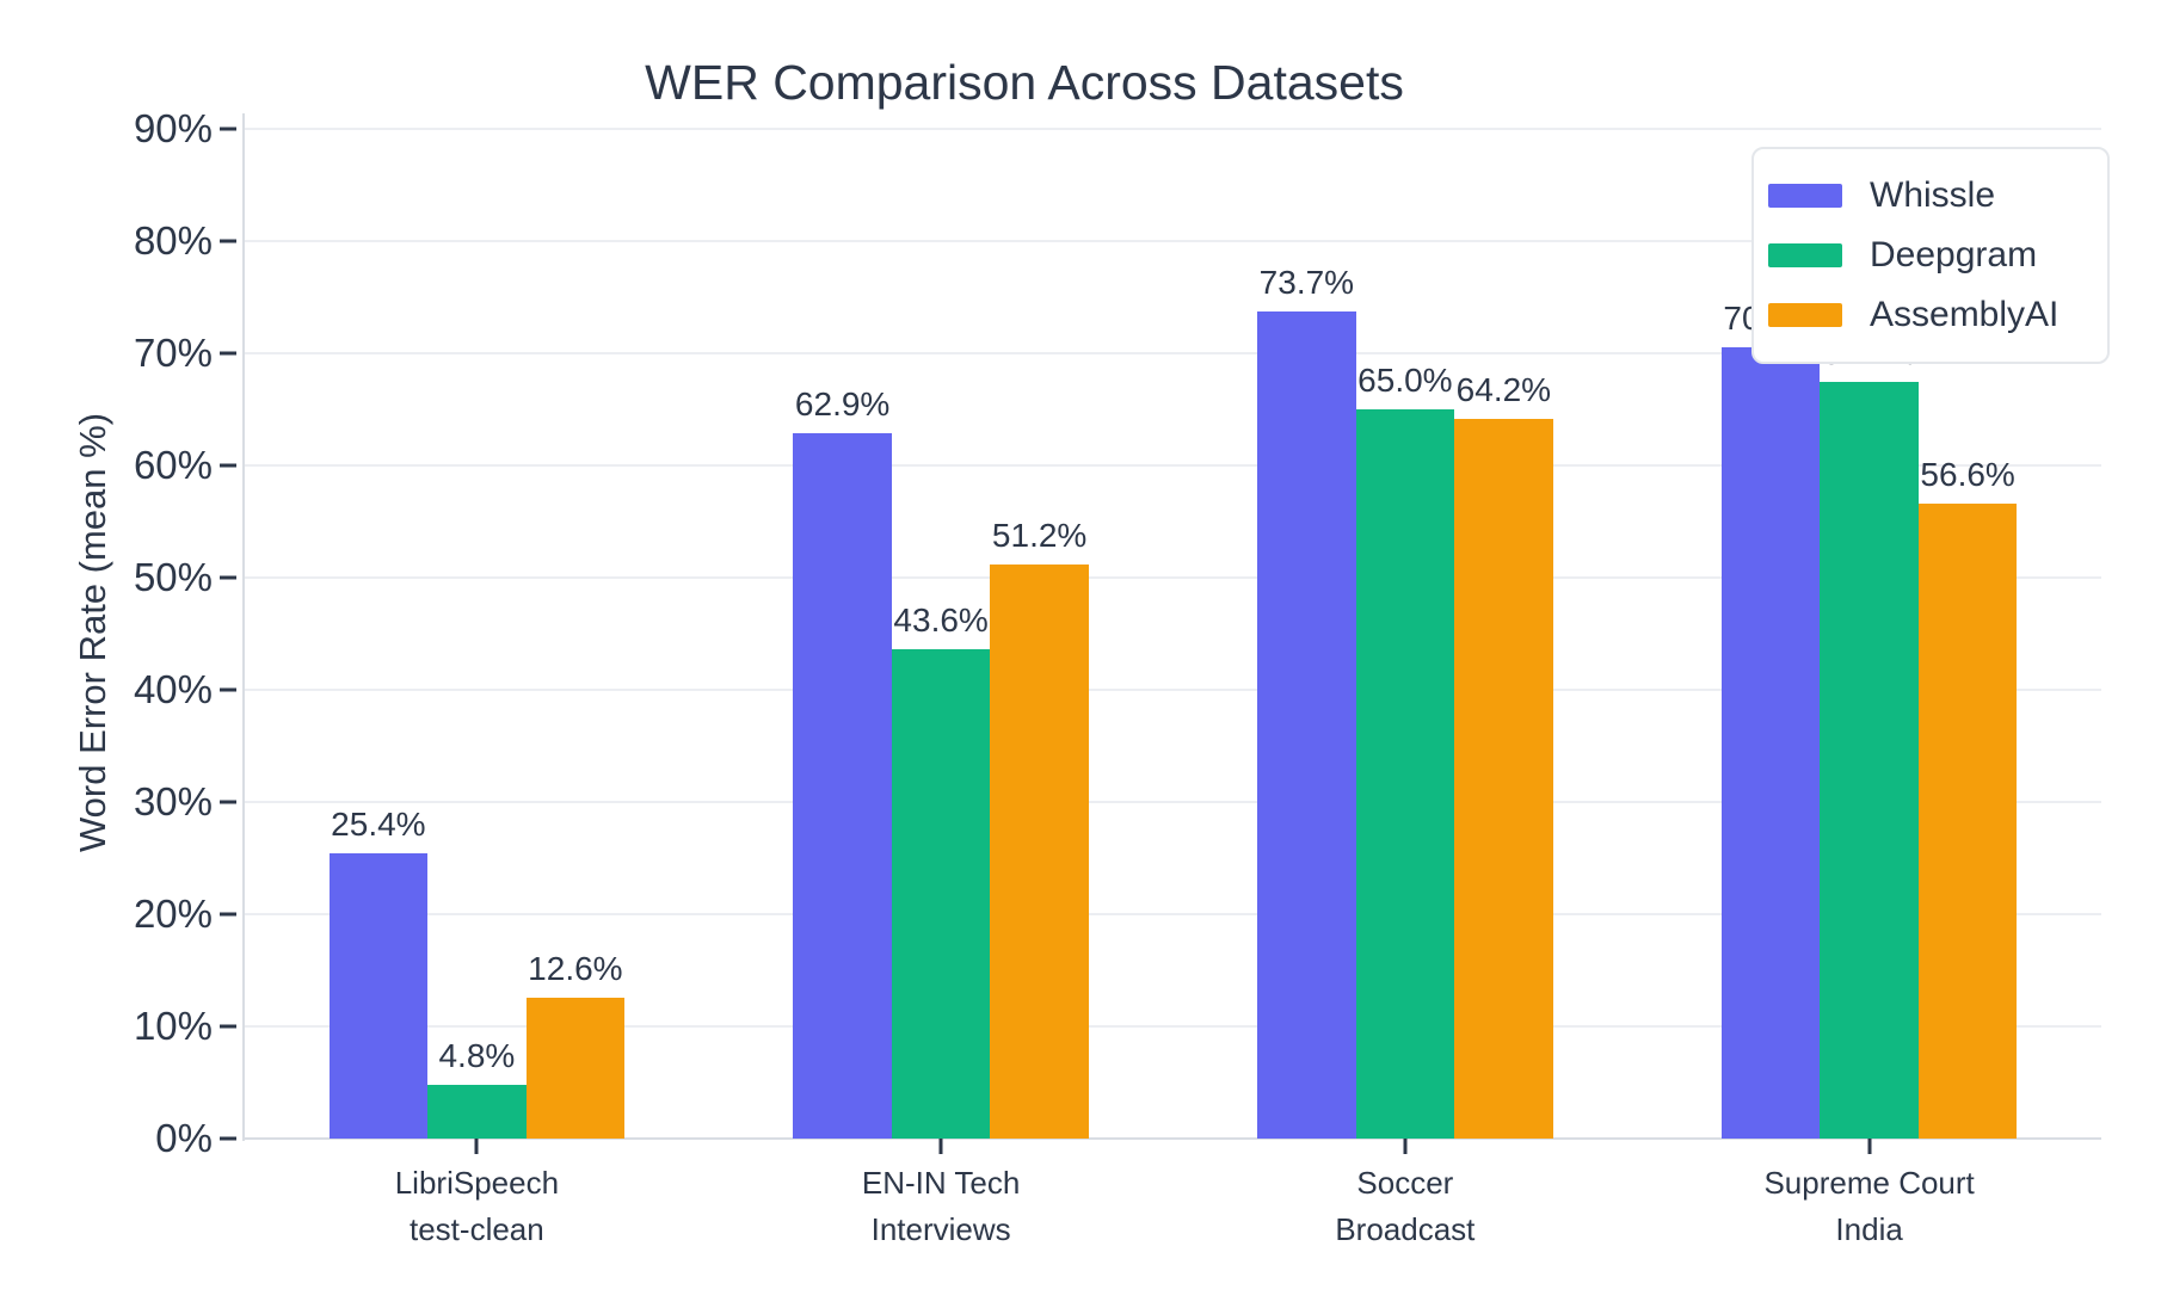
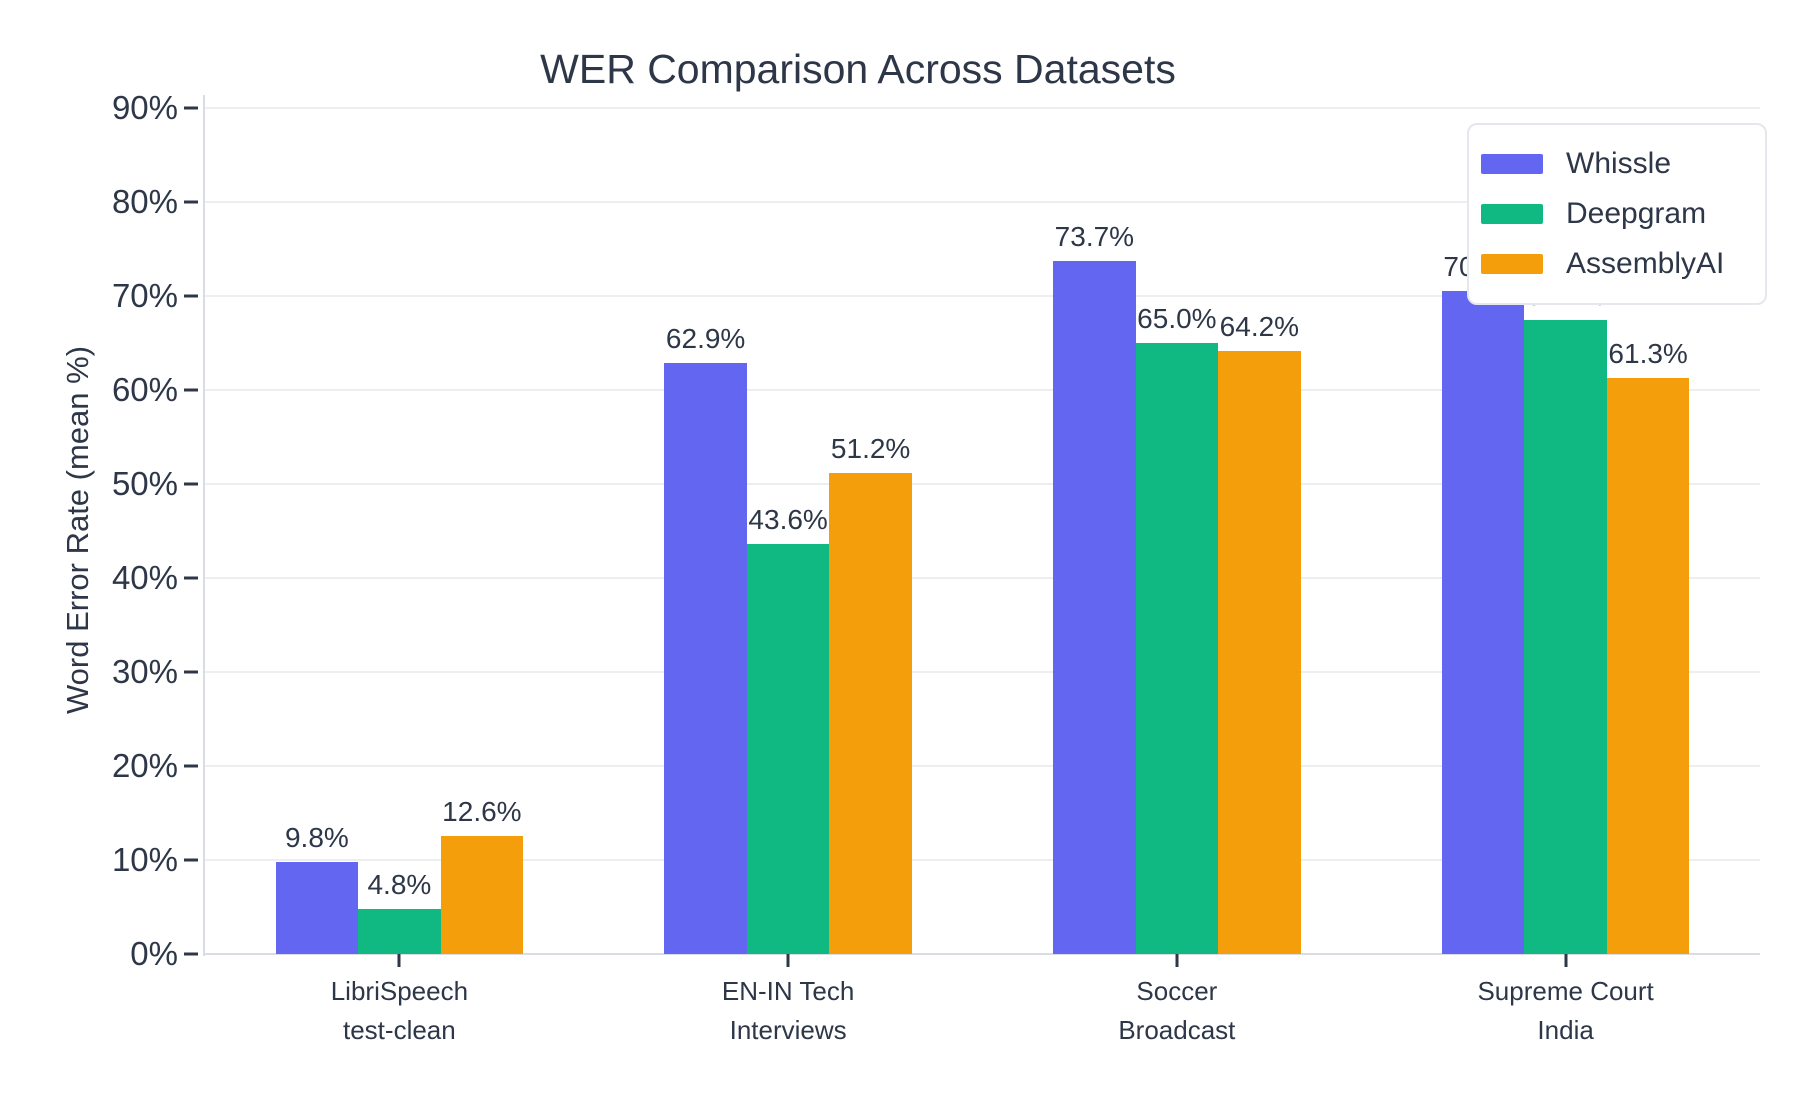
Whissle/LibriSpeech test-clean: 25.4% -> 9.8%
AssemblyAI/Supreme Court India: 56.6% -> 61.3%
